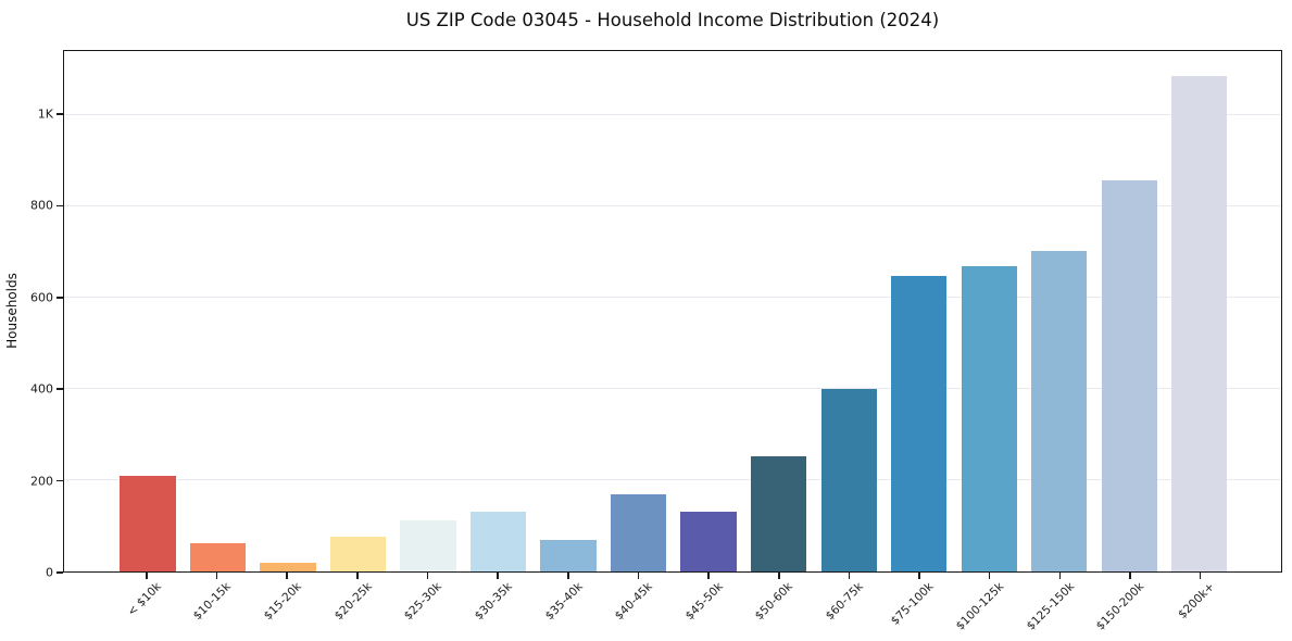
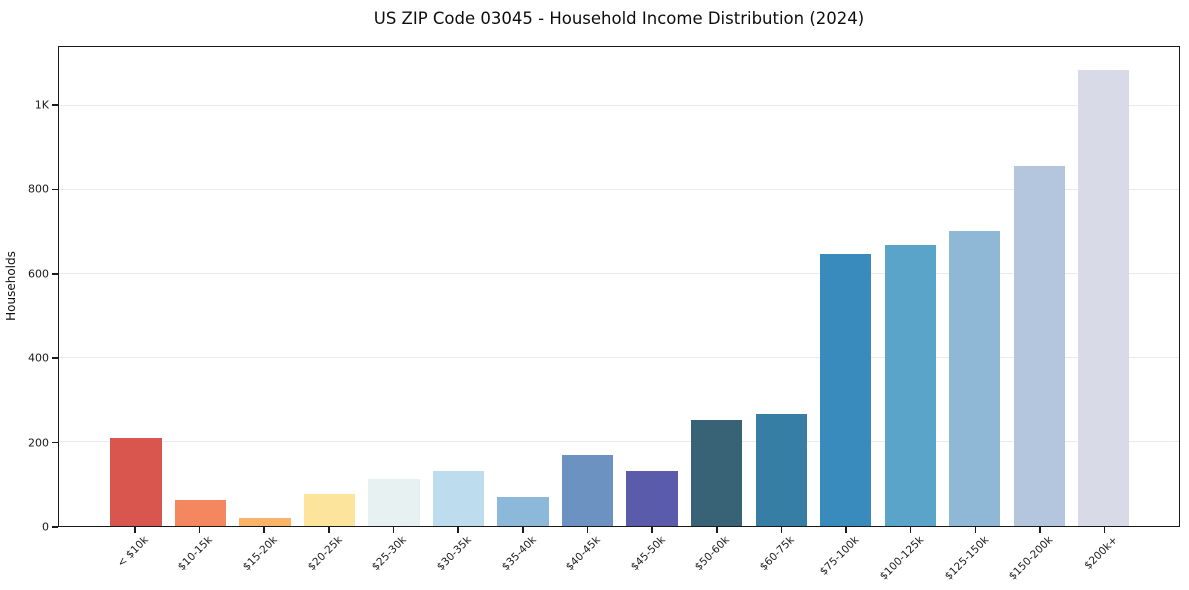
$60-75k: 400 -> 270
